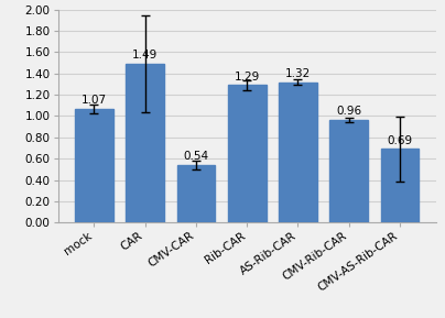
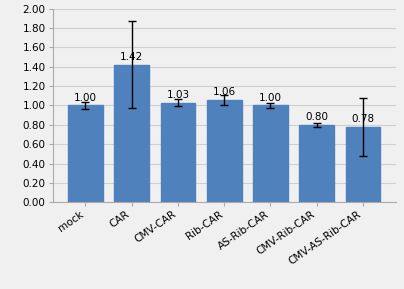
mock: 1.07 -> 1.00
CAR: 1.49 -> 1.42
CMV-CAR: 0.54 -> 1.03
Rib-CAR: 1.29 -> 1.06
AS-Rib-CAR: 1.32 -> 1.00
CMV-Rib-CAR: 0.96 -> 0.80
CMV-AS-Rib-CAR: 0.69 -> 0.78
